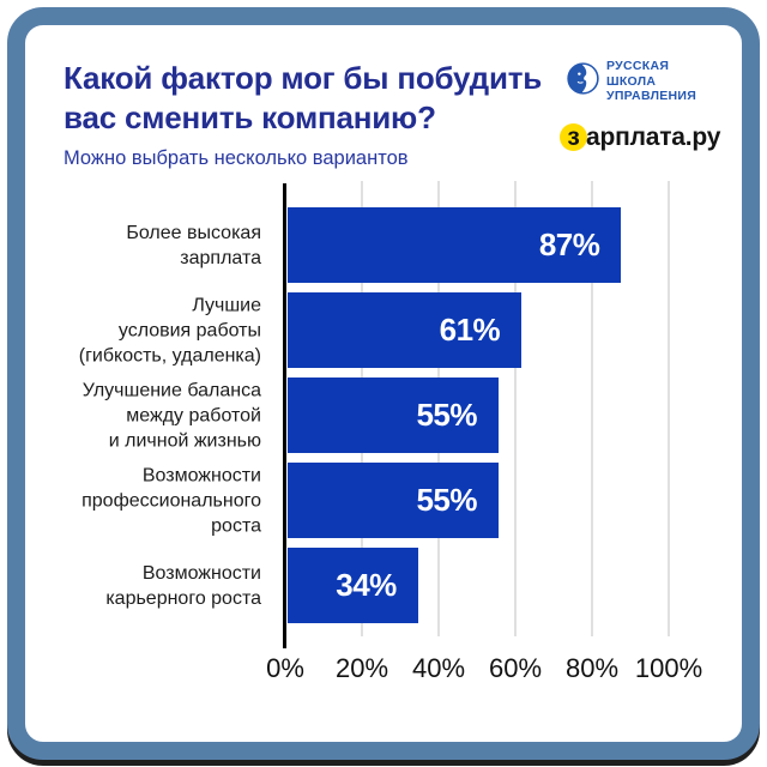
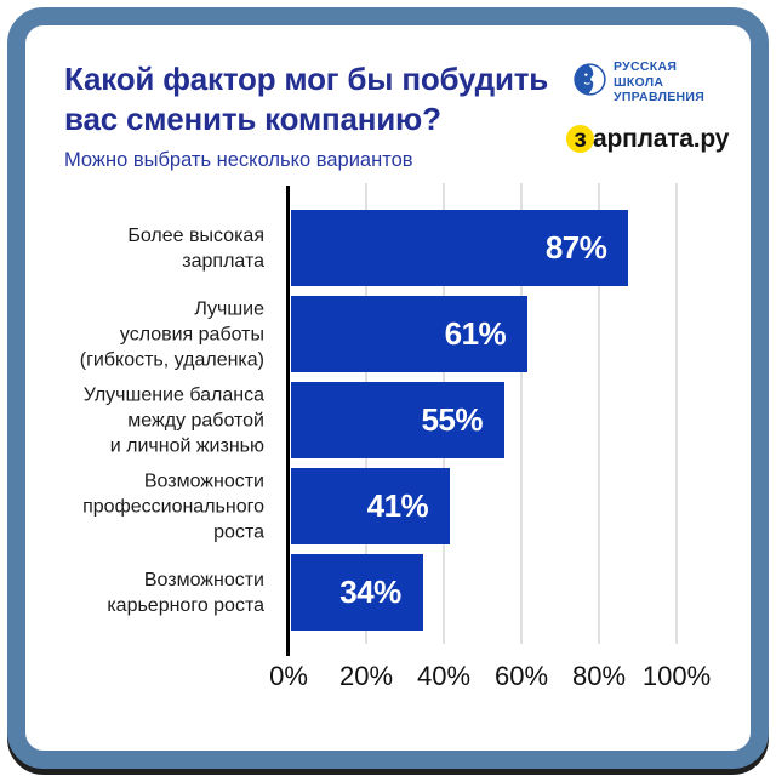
Возможности профессионального роста: 55% -> 41%
